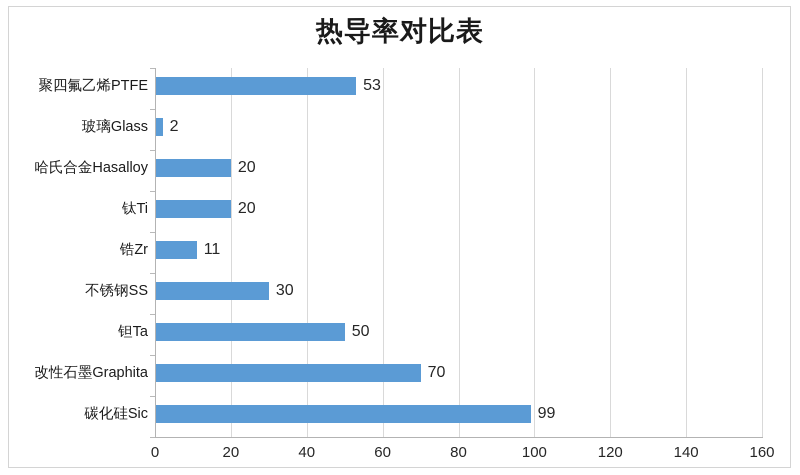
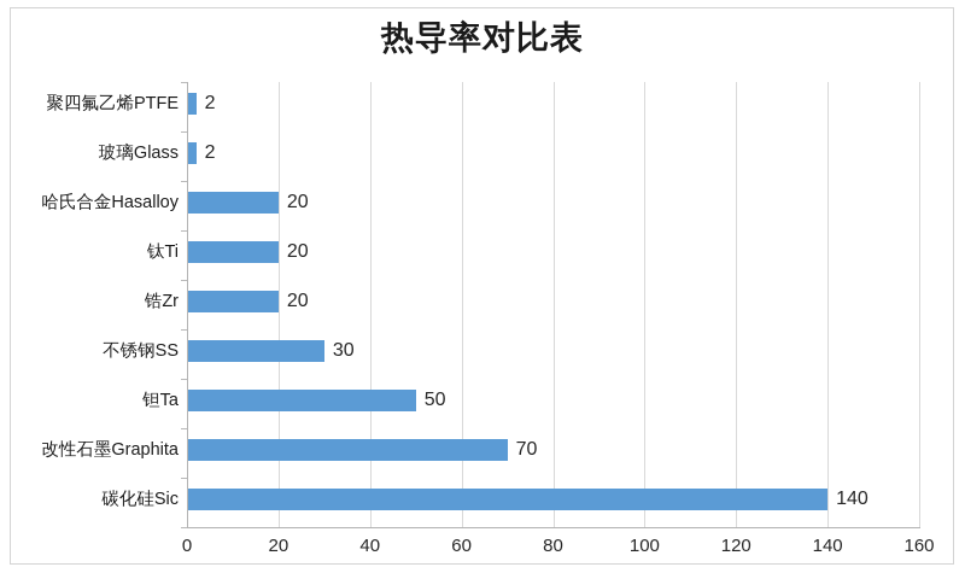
聚四氟乙烯PTFE: 53 -> 2
锆Zr: 11 -> 20
碳化硅Sic: 99 -> 140
